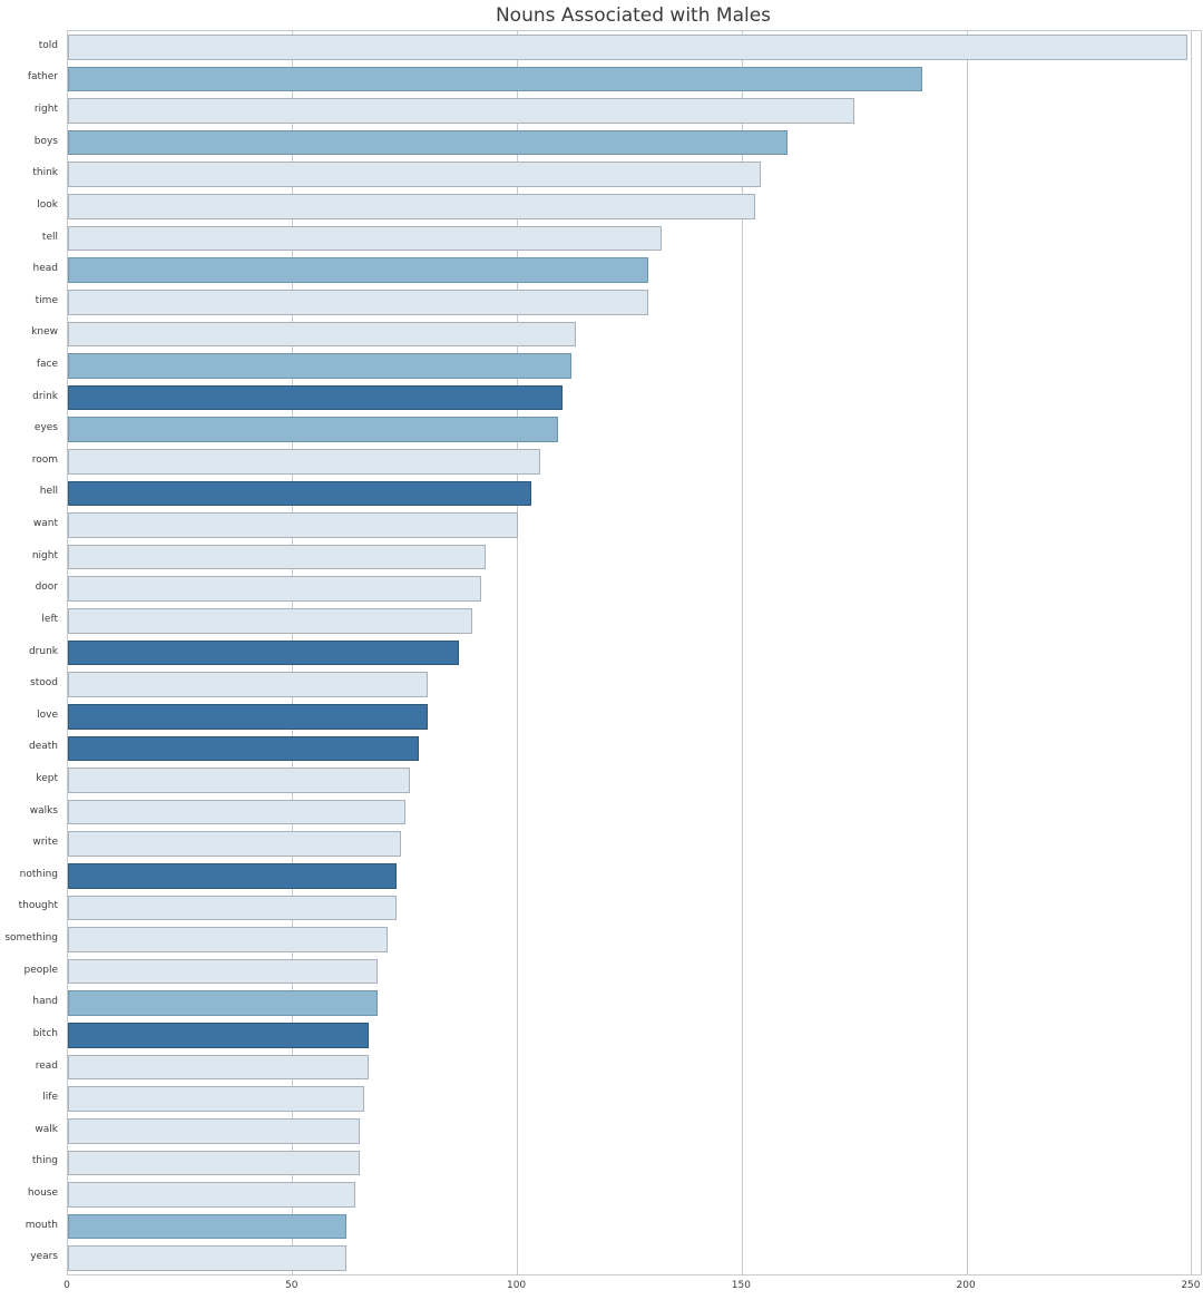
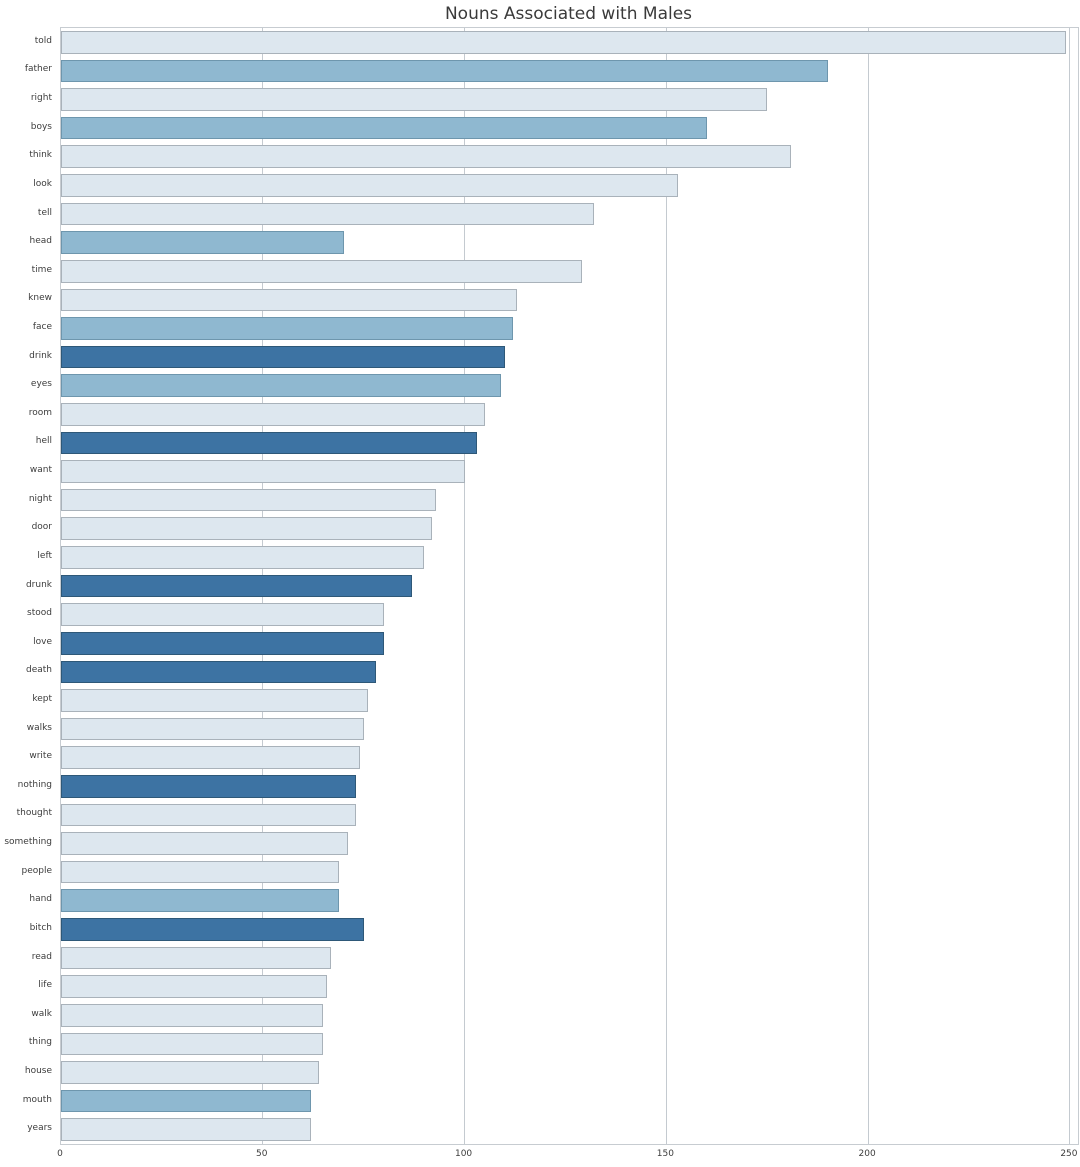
think: 154 -> 181
head: 129 -> 70
bitch: 67 -> 75
